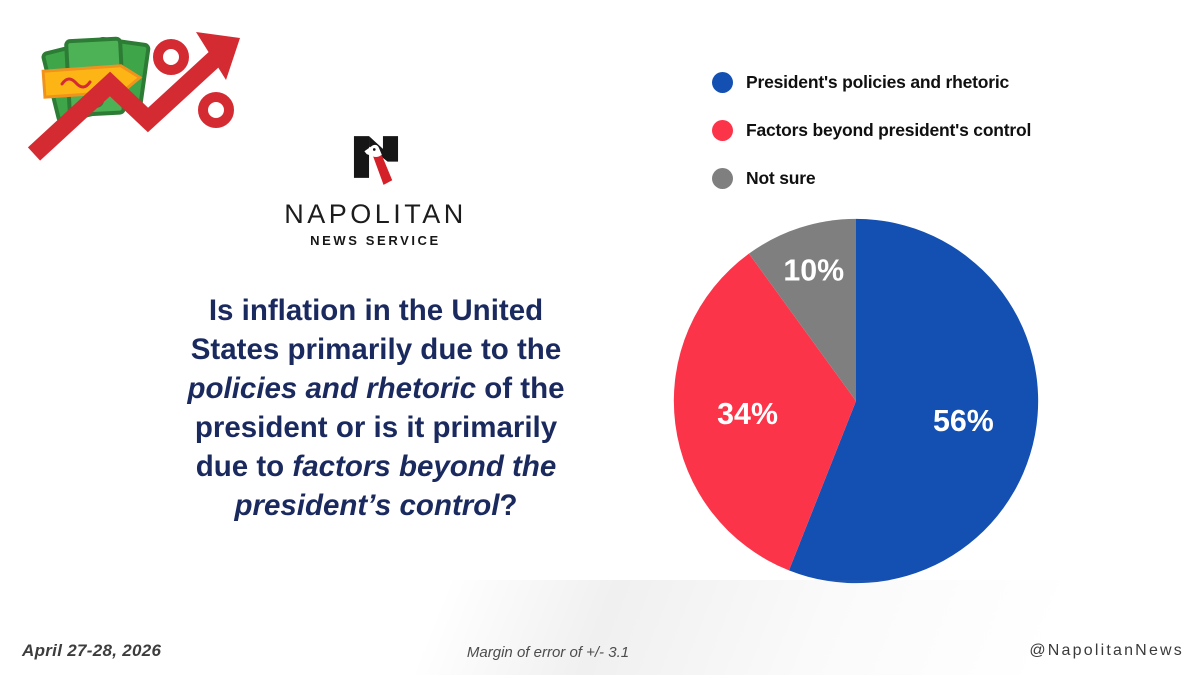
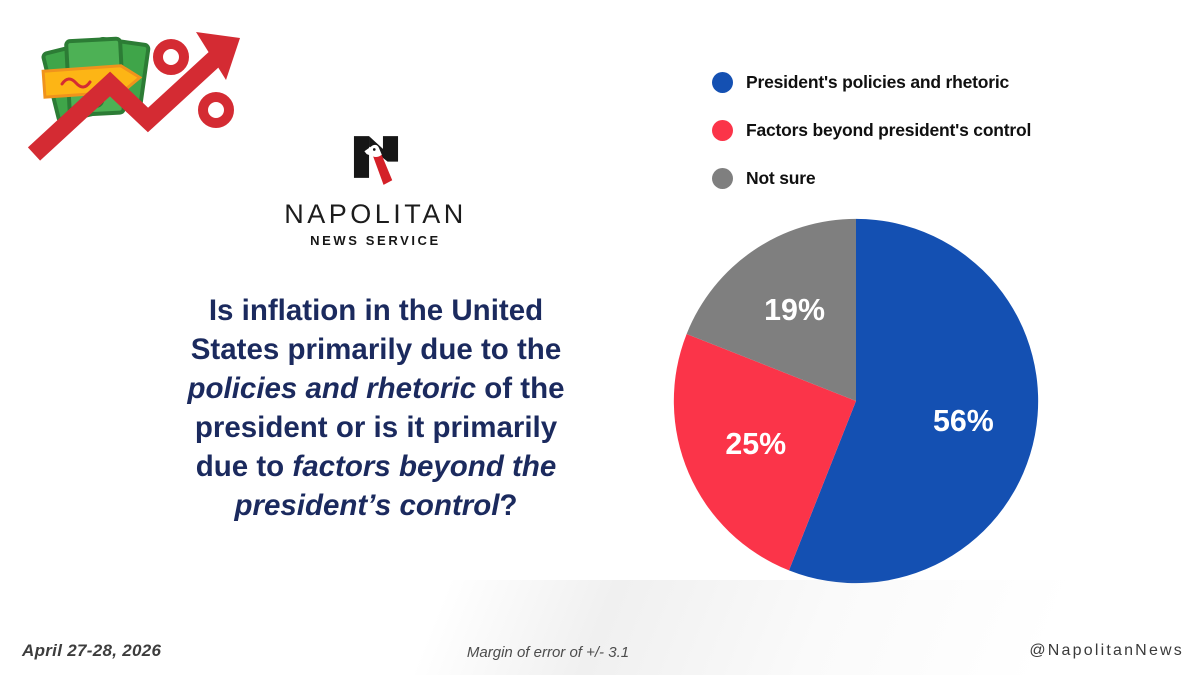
Factors beyond president's control: 34% -> 25%
Not sure: 10% -> 19%
